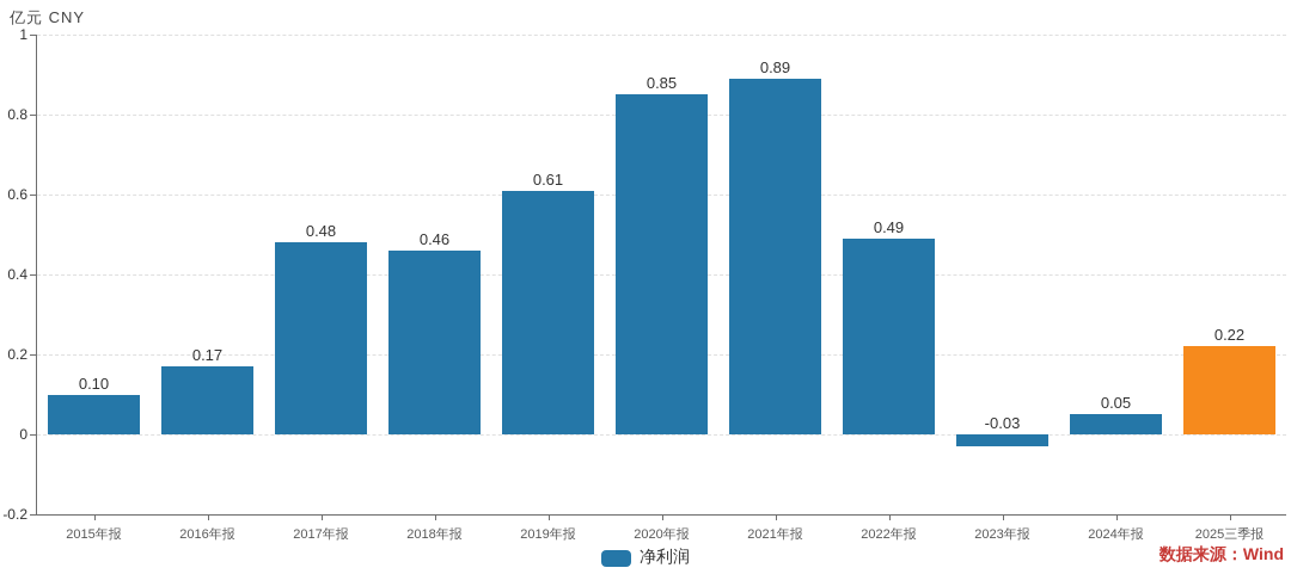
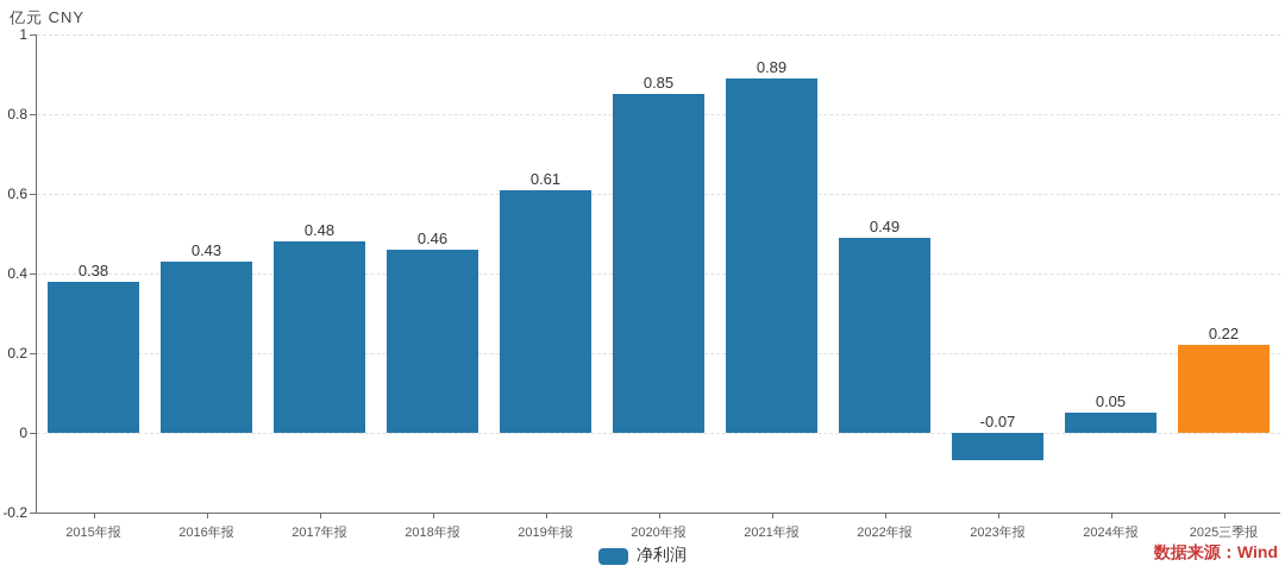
2015年报: 0.10 -> 0.38
2016年报: 0.17 -> 0.43
2023年报: -0.03 -> -0.07
